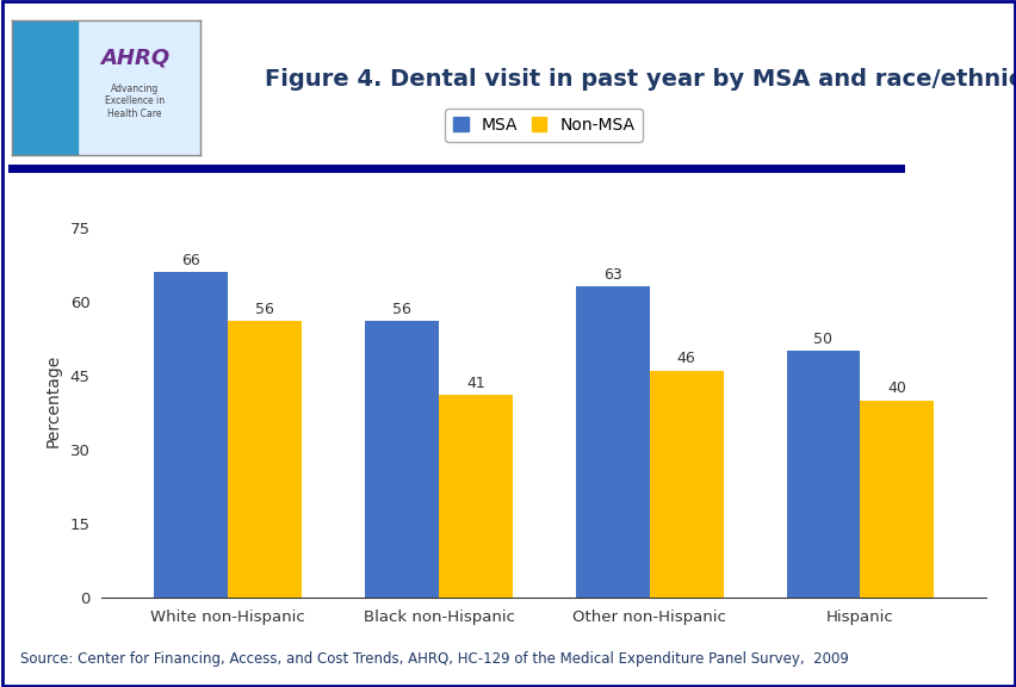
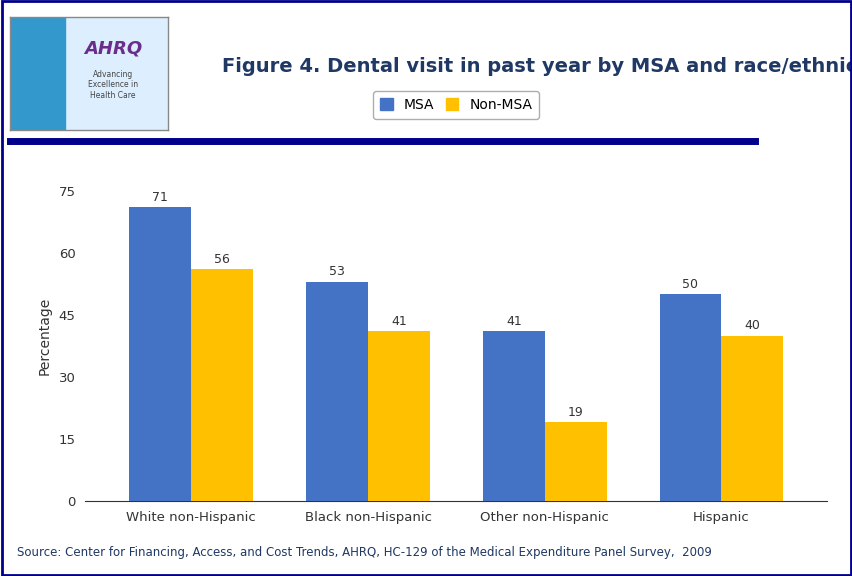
MSA/White non-Hispanic: 66 -> 71
MSA/Black non-Hispanic: 56 -> 53
MSA/Other non-Hispanic: 63 -> 41
Non-MSA/Other non-Hispanic: 46 -> 19
